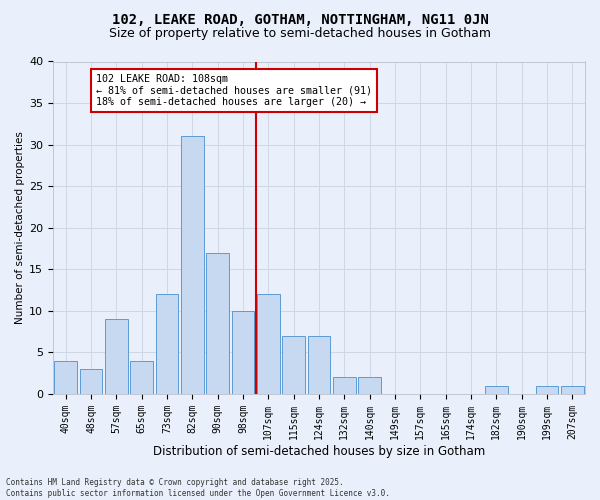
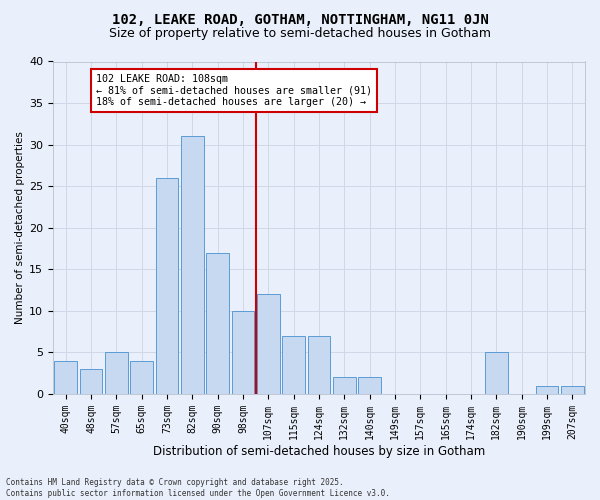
57sqm: 9 -> 5
73sqm: 12 -> 26
182sqm: 1 -> 5
